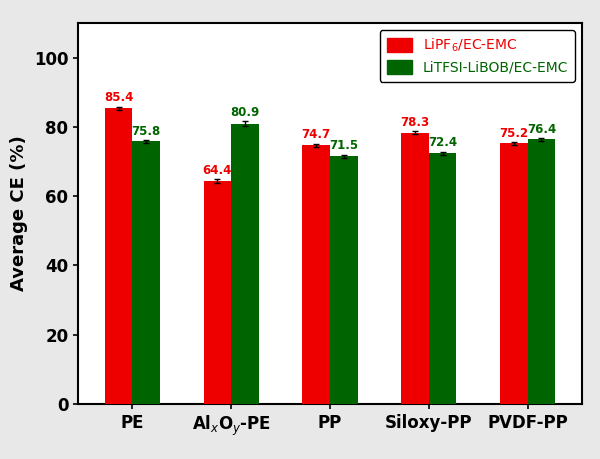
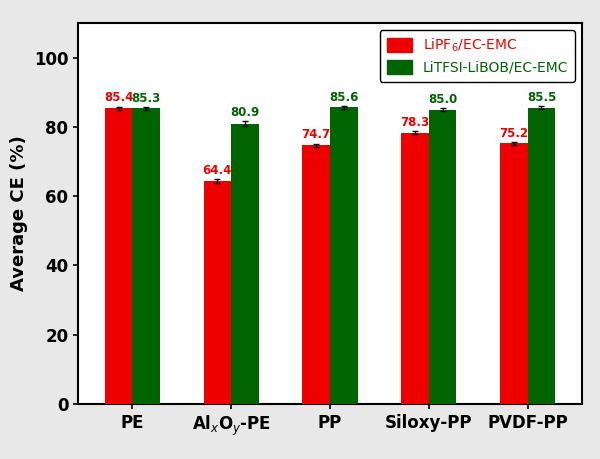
LiTFSI-LiBOB/EC-EMC/PE: 75.8 -> 85.3
LiTFSI-LiBOB/EC-EMC/PP: 71.5 -> 85.6
LiTFSI-LiBOB/EC-EMC/Siloxy-PP: 72.4 -> 85.0
LiTFSI-LiBOB/EC-EMC/PVDF-PP: 76.4 -> 85.5
